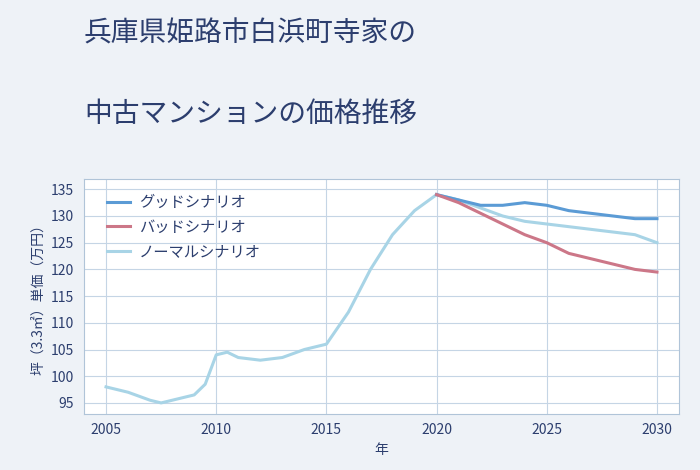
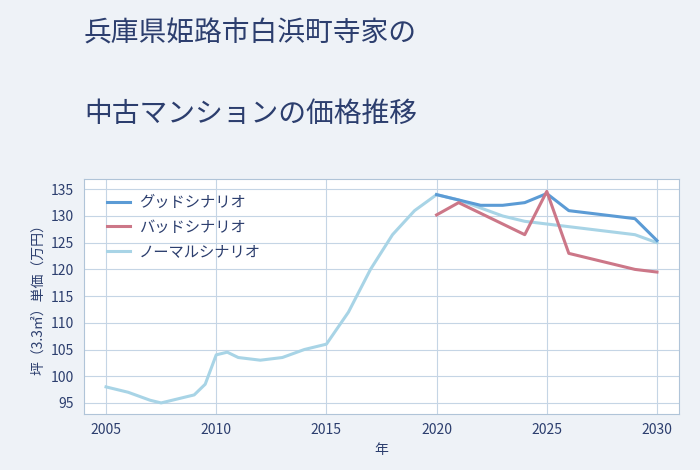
バッドシナリオ/2020: 134.0 -> 130.2
グッドシナリオ/2025: 132.0 -> 134.2
バッドシナリオ/2025: 125.0 -> 134.6
グッドシナリオ/2030: 129.5 -> 125.4
